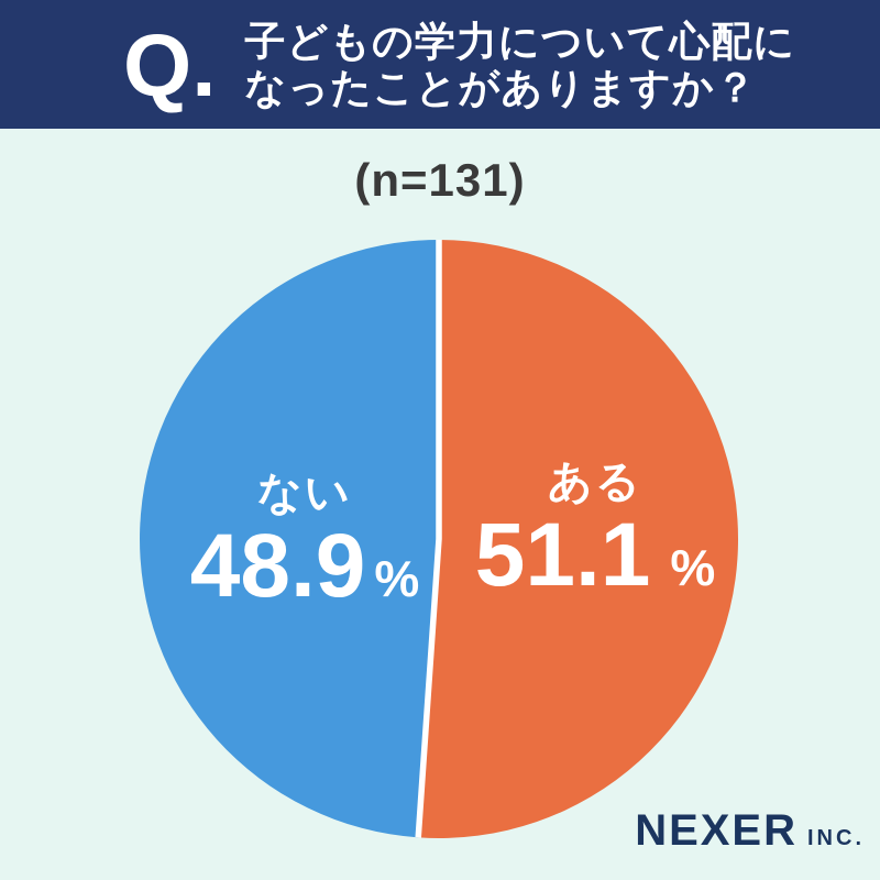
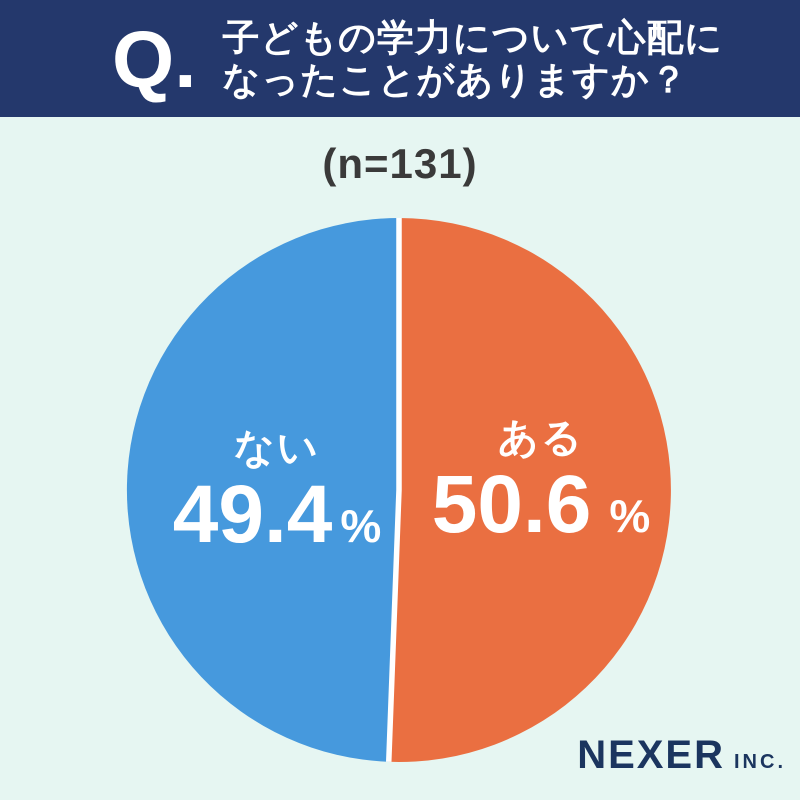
ある: 51.1 -> 50.6
ない: 48.9 -> 49.4
